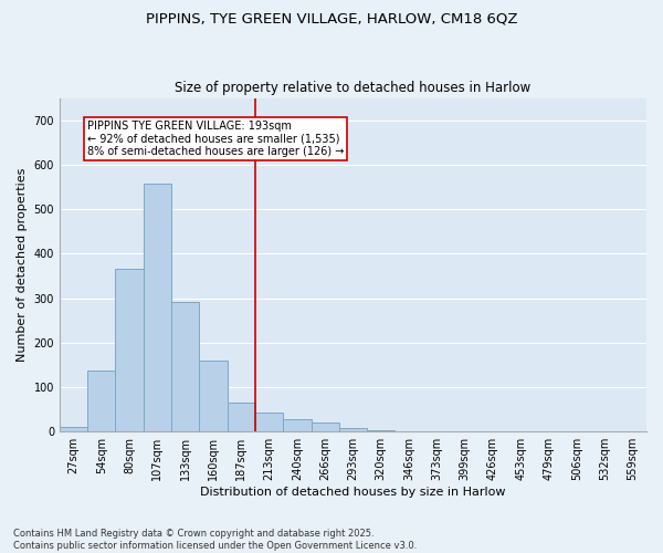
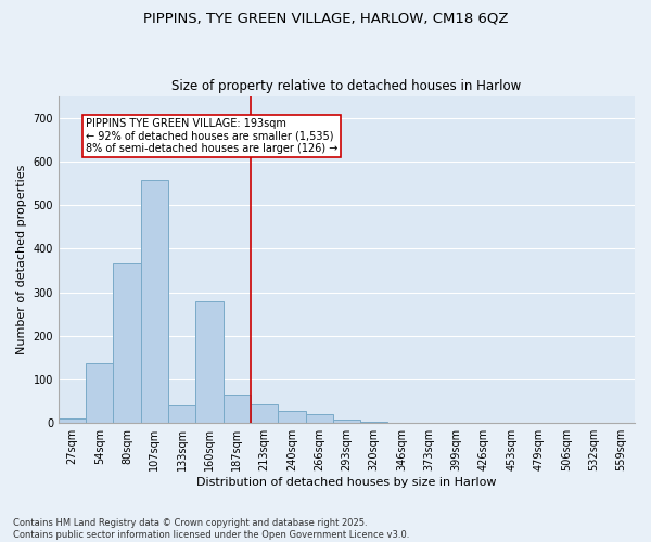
133sqm: 291 -> 40
160sqm: 160 -> 280
